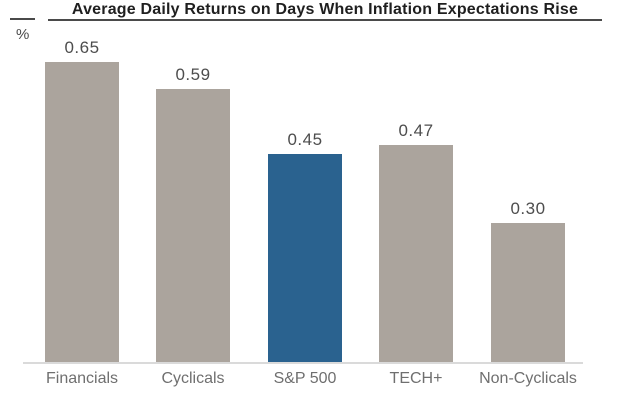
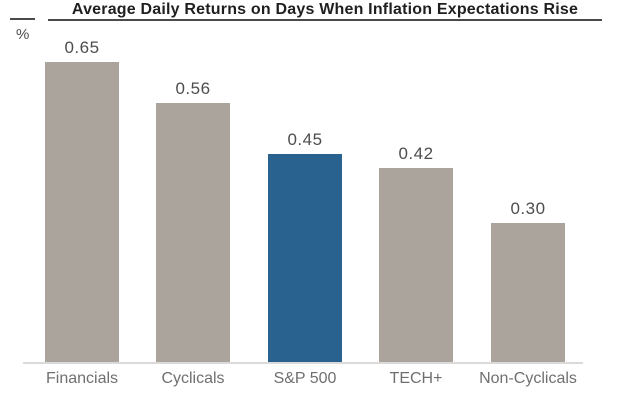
Cyclicals: 0.59 -> 0.56
TECH+: 0.47 -> 0.42
